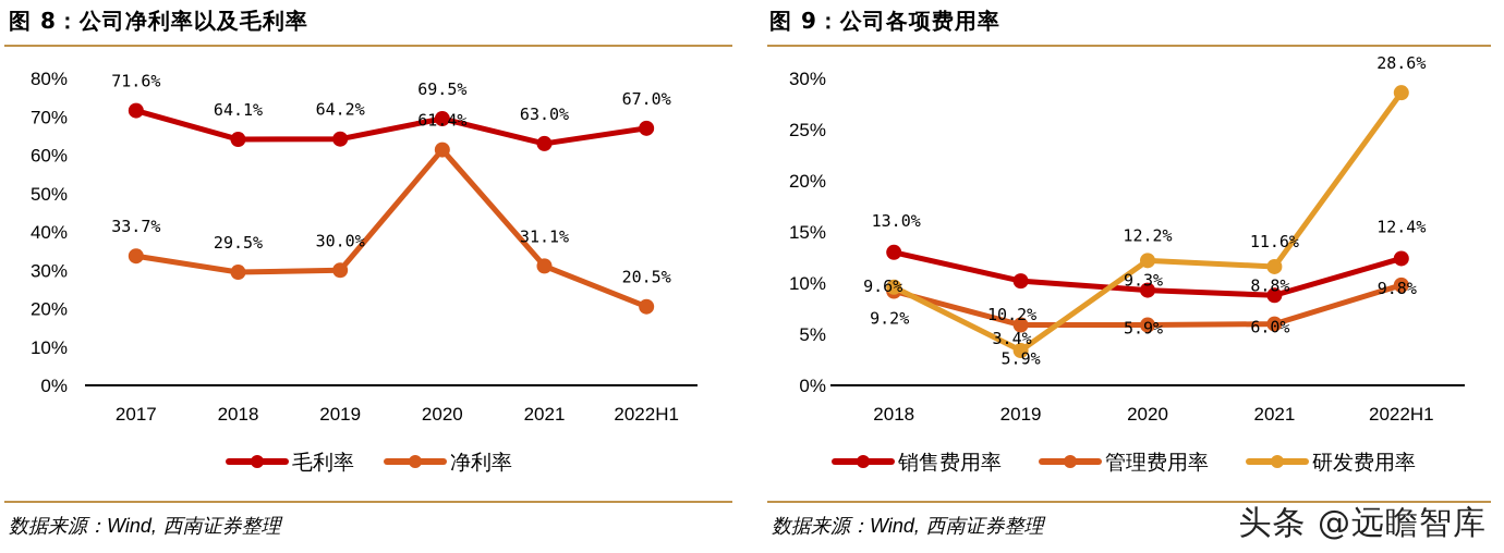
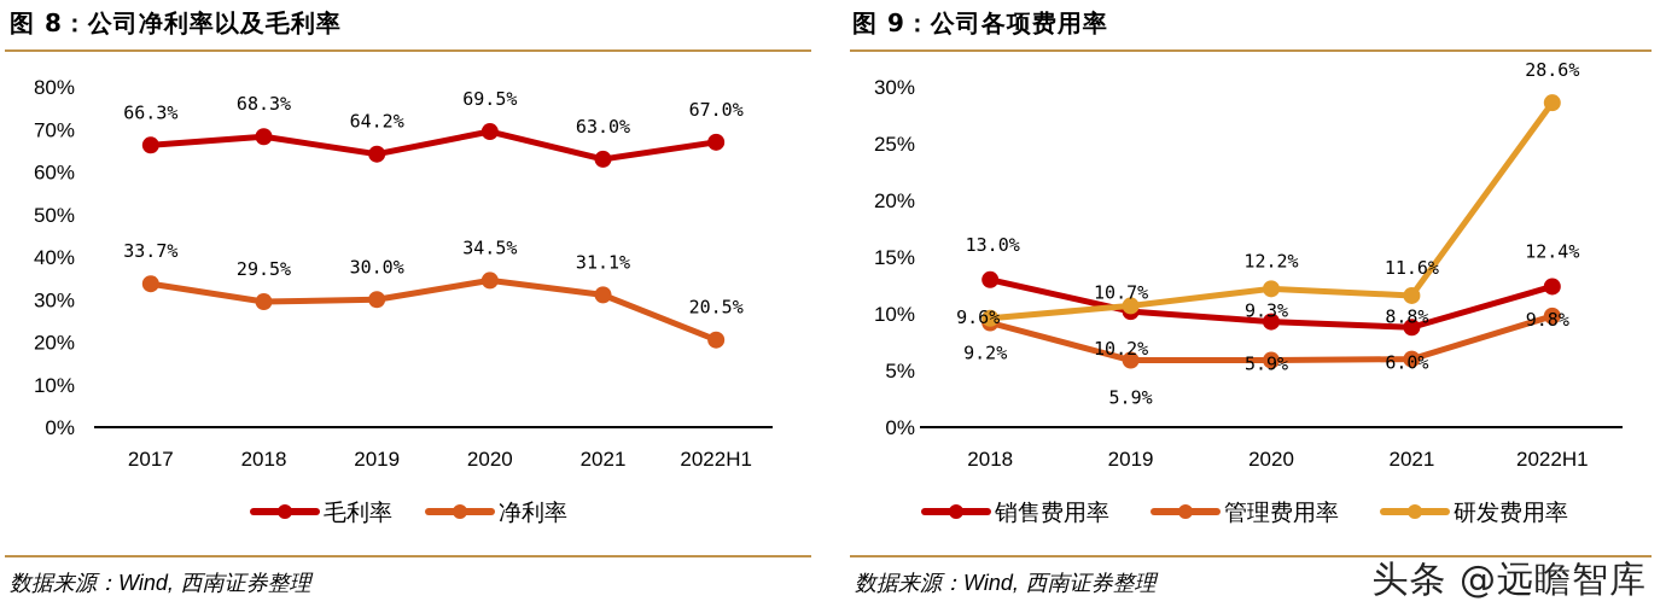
图 8：公司净利率以及毛利率/毛利率/2017: 71.6% -> 66.3%
图 8：公司净利率以及毛利率/毛利率/2018: 64.1% -> 68.3%
图 8：公司净利率以及毛利率/净利率/2020: 61.4% -> 34.5%
图 9：公司各项费用率/研发费用率/2019: 3.4% -> 10.7%
